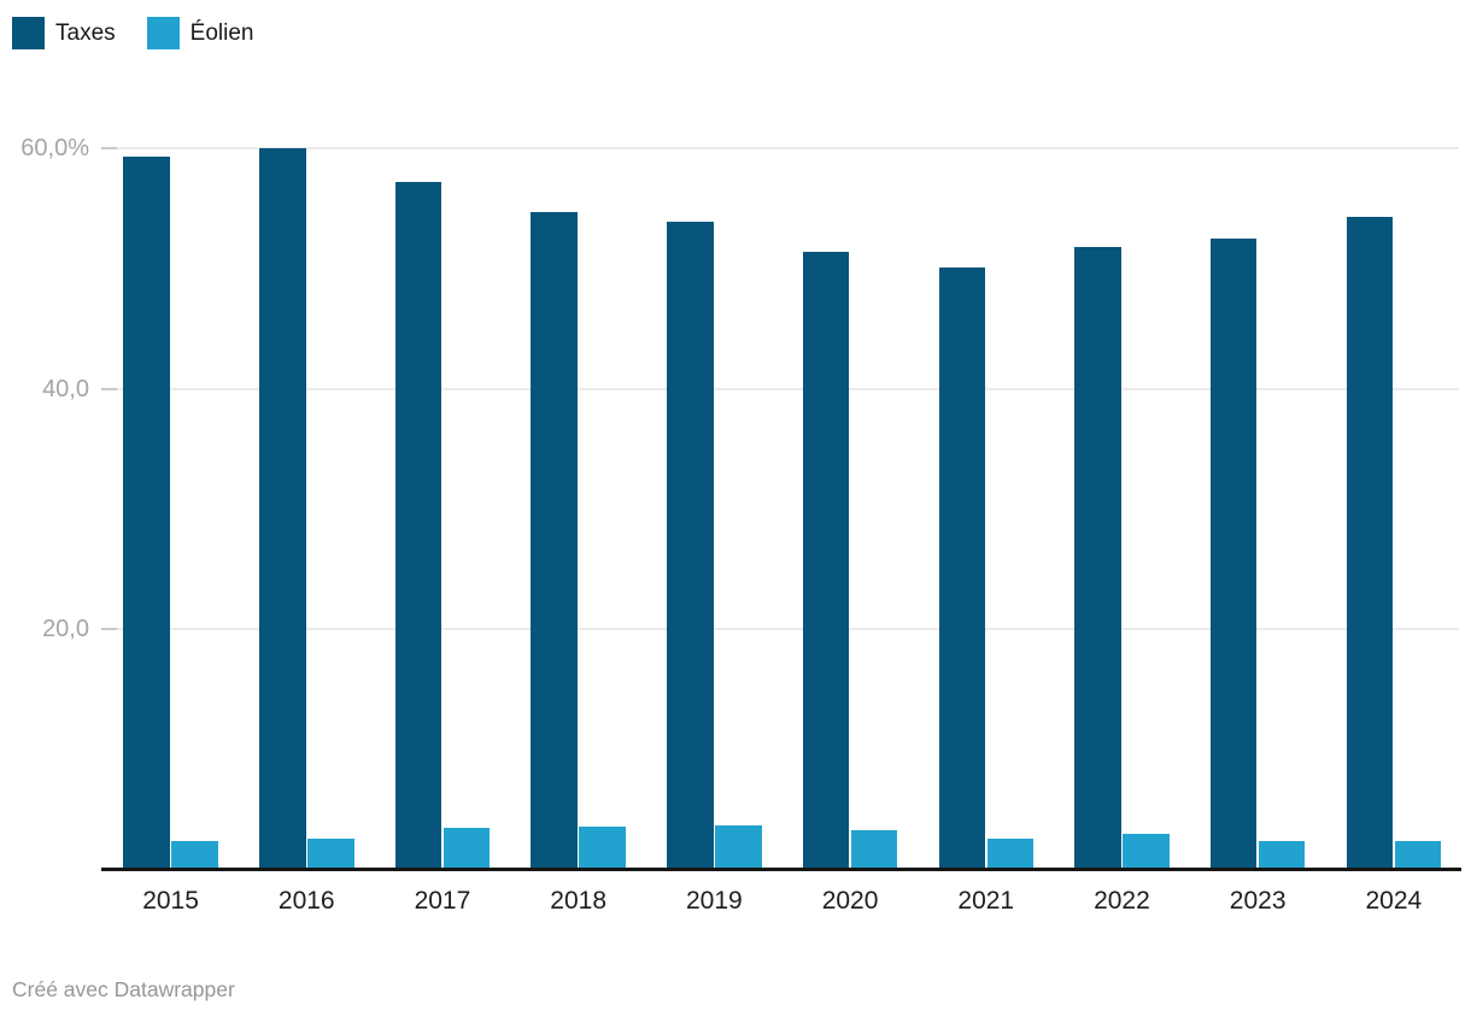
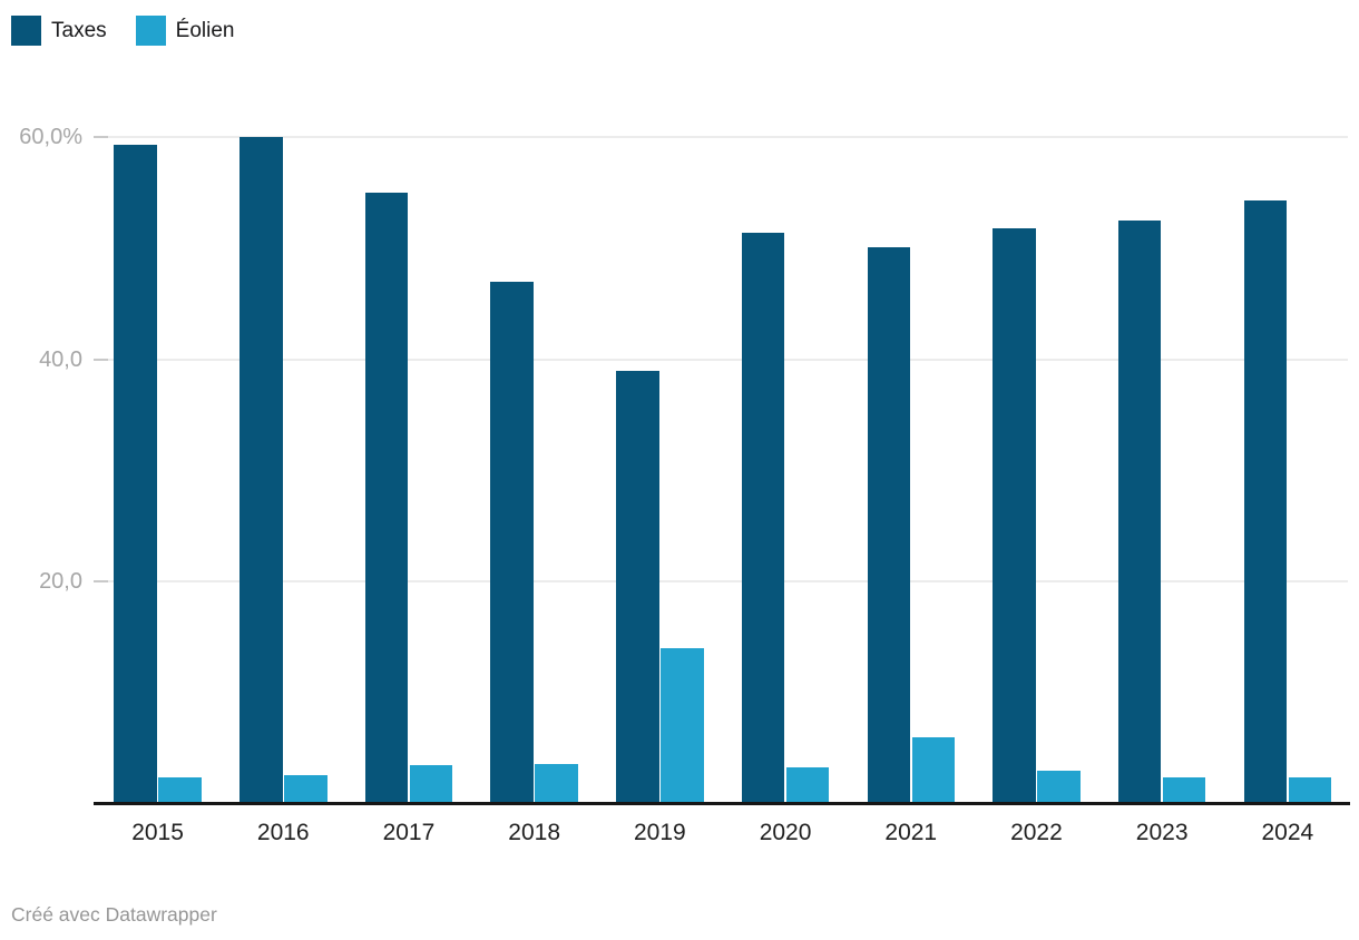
Taxes/2017: 57% -> 55%
Taxes/2018: 55% -> 47%
Taxes/2019: 54% -> 39%
Éolien/2019: 4% -> 14%
Éolien/2021: 3% -> 6%
